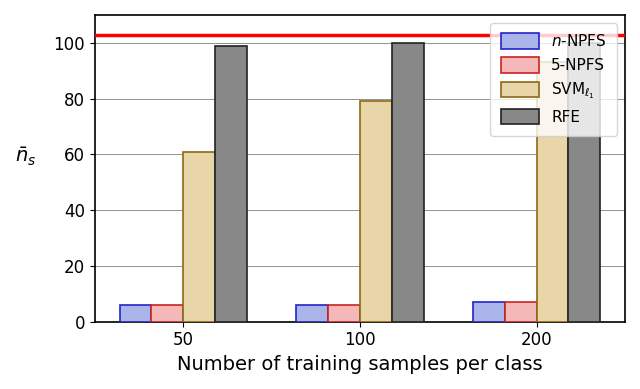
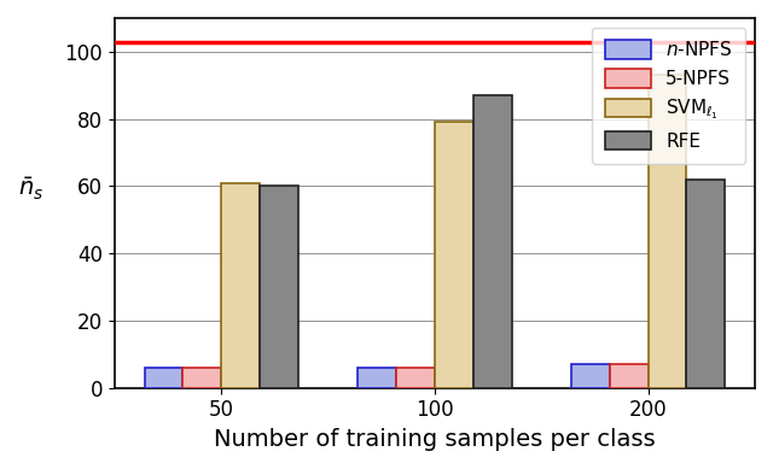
RFE/50: 99 -> 60
RFE/100: 100 -> 87
RFE/200: 100 -> 62
